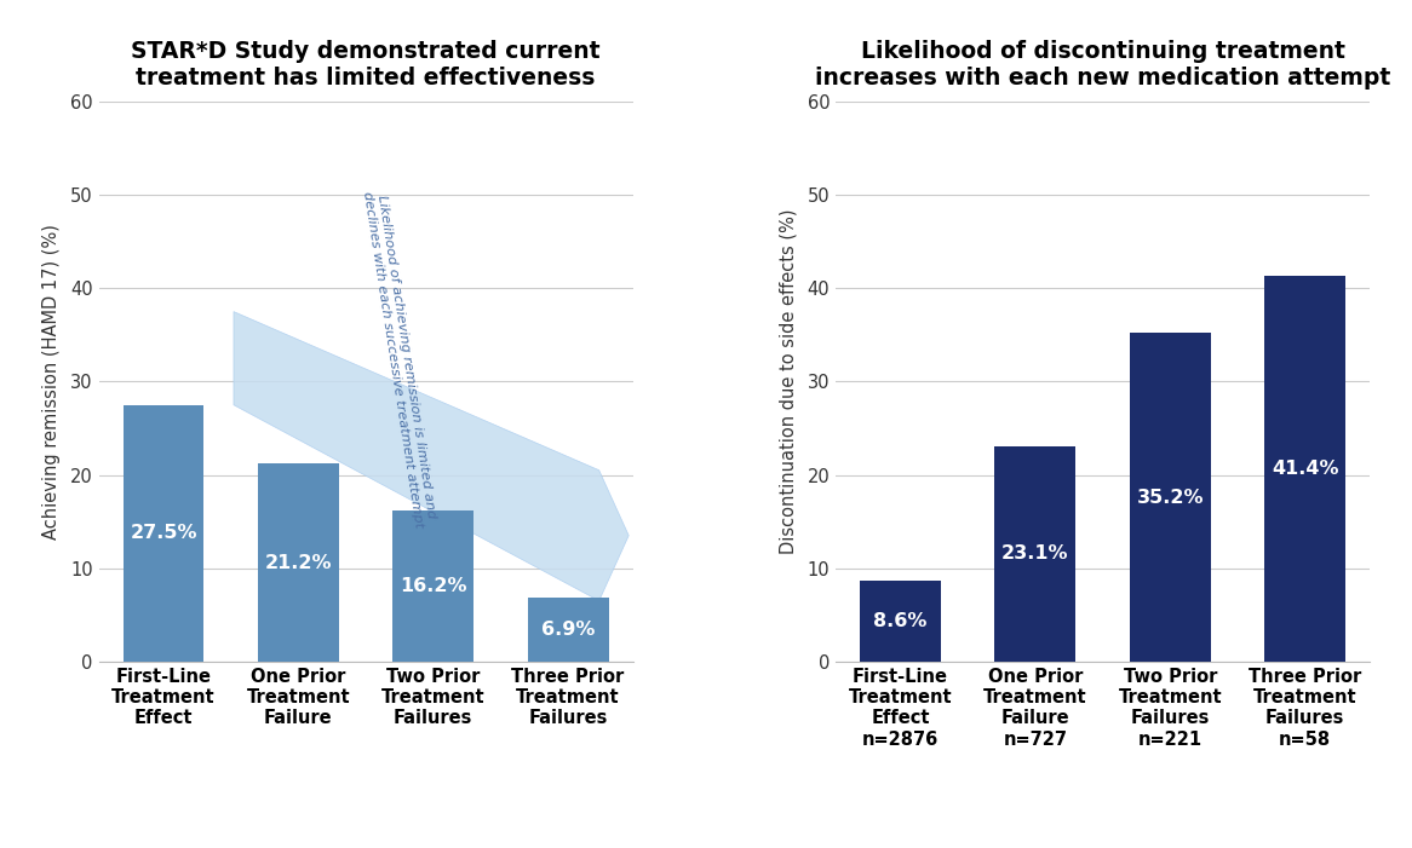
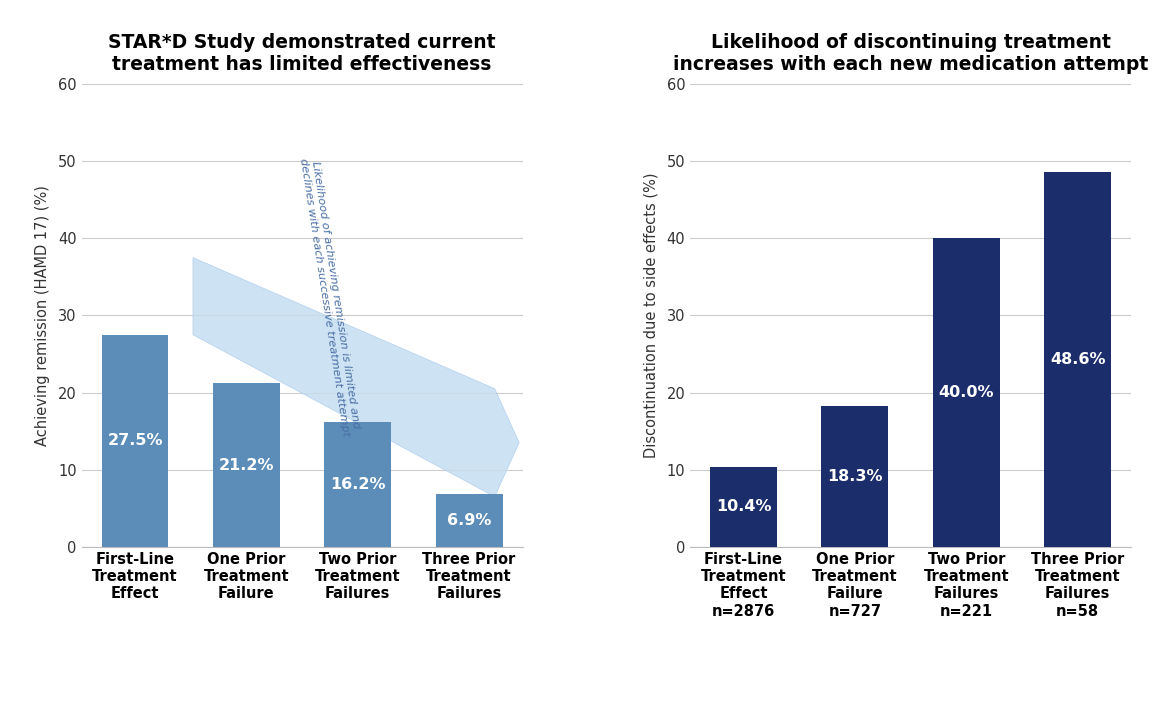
First-Line Treatment Effect n=2876: 8.6% -> 10.4%
One Prior Treatment Failure n=727: 23.1% -> 18.3%
Two Prior Treatment Failures n=221: 35.2% -> 40.0%
Three Prior Treatment Failures n=58: 41.4% -> 48.6%
